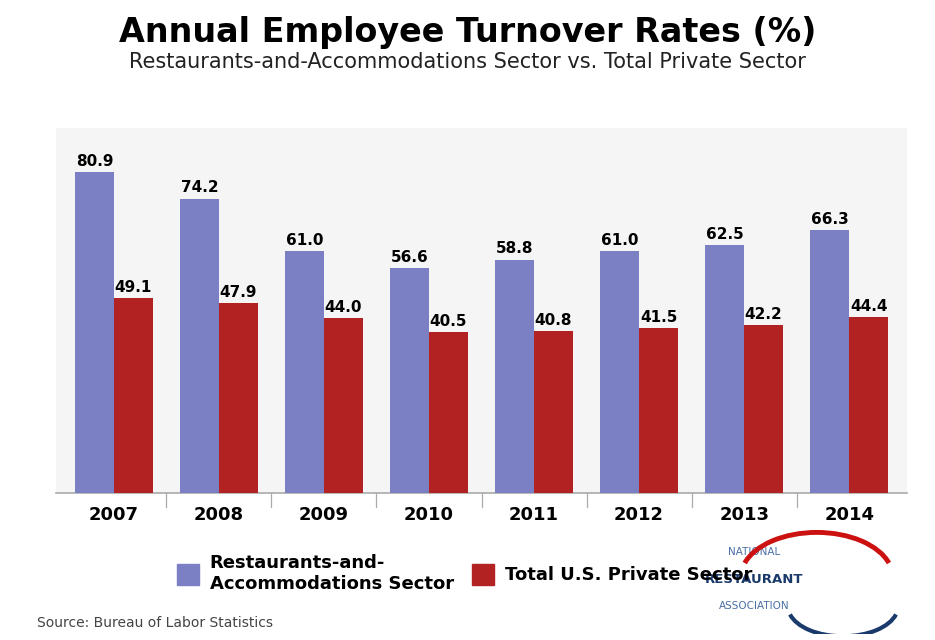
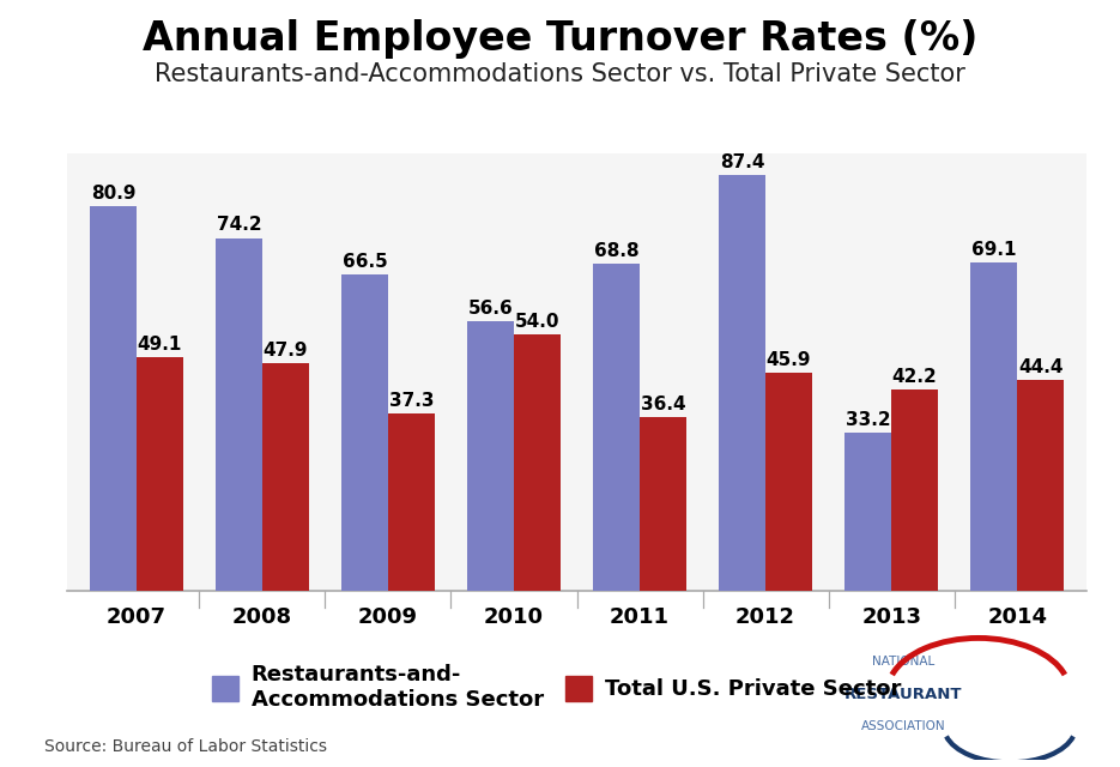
Restaurants-and- Accommodations Sector/2009: 61.0 -> 66.5
Total U.S. Private Sector/2009: 44.0 -> 37.3
Total U.S. Private Sector/2010: 40.5 -> 54.0
Restaurants-and- Accommodations Sector/2011: 58.8 -> 68.8
Total U.S. Private Sector/2011: 40.8 -> 36.4
Restaurants-and- Accommodations Sector/2012: 61.0 -> 87.4
Total U.S. Private Sector/2012: 41.5 -> 45.9
Restaurants-and- Accommodations Sector/2013: 62.5 -> 33.2
Restaurants-and- Accommodations Sector/2014: 66.3 -> 69.1
